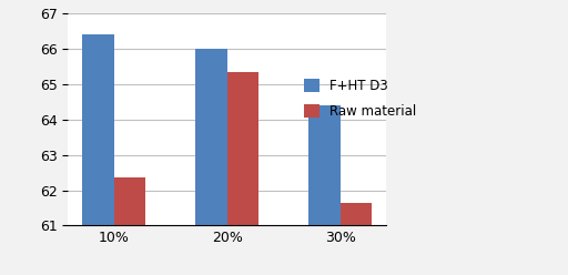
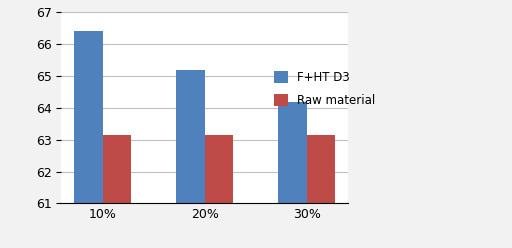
Raw material/10%: 62.35 -> 63.15
F+HT D3/20%: 66.0 -> 65.2
Raw material/20%: 65.35 -> 63.15
F+HT D3/30%: 64.4 -> 64.2
Raw material/30%: 61.65 -> 63.15
